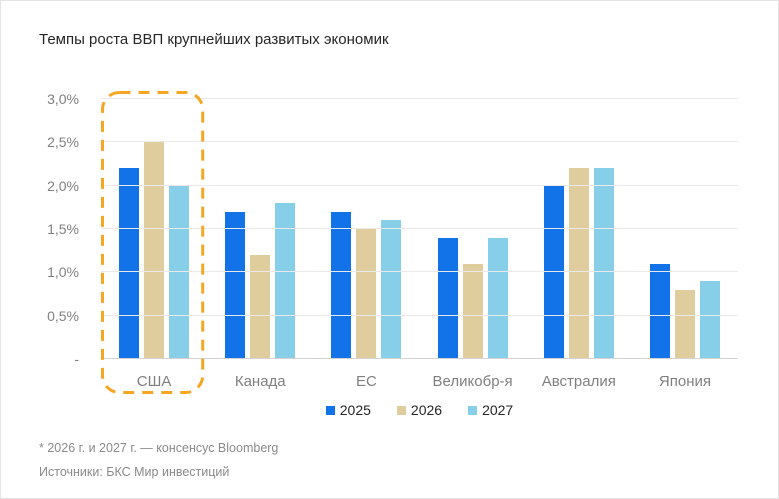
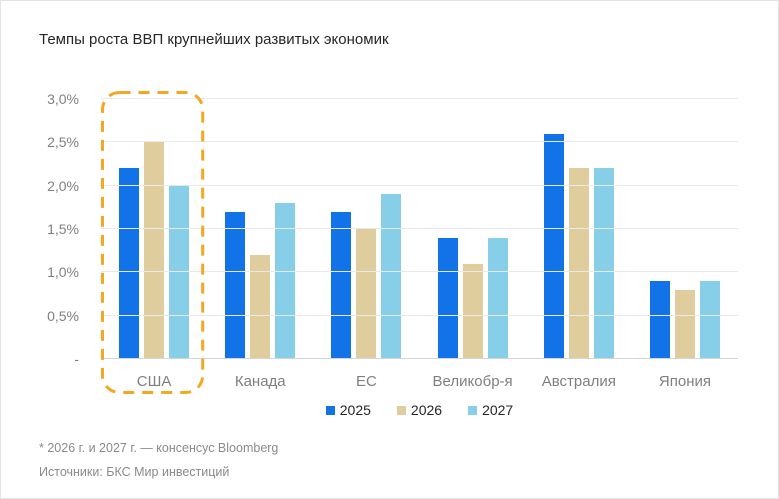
2027/ЕС: 1,6% -> 1,9%
2025/Австралия: 2,0% -> 2,6%
2025/Япония: 1,1% -> 0,9%
